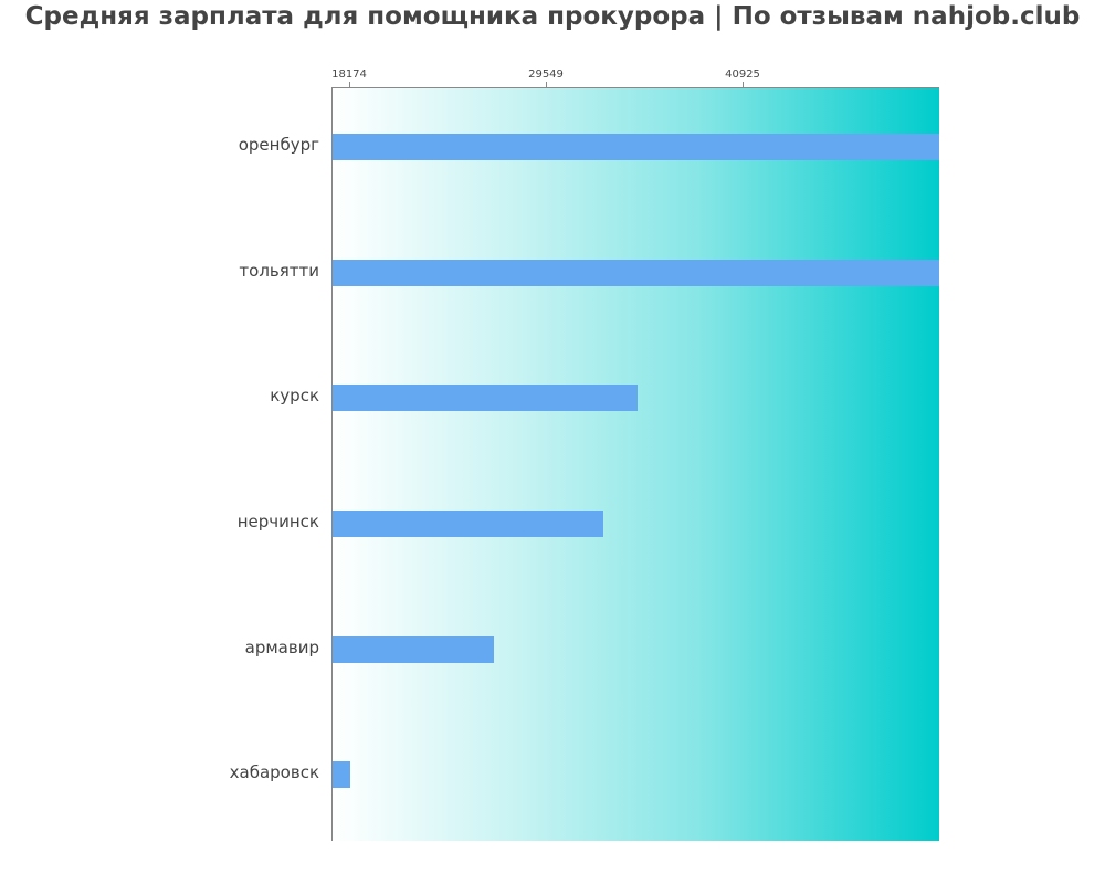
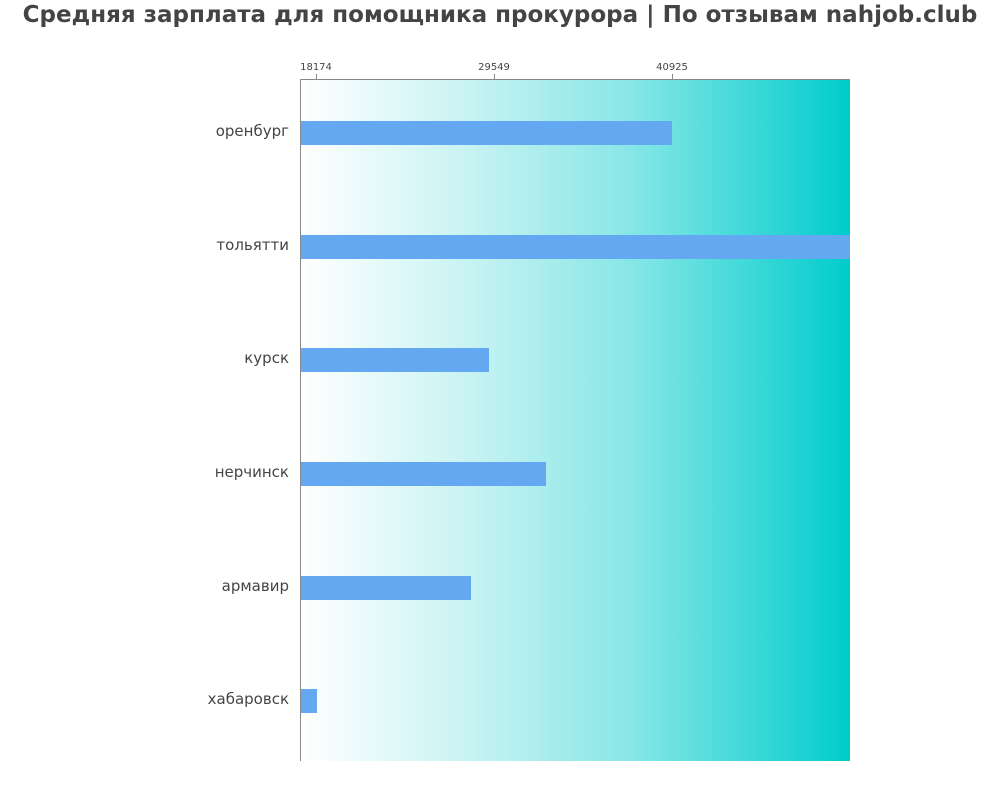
оренбург: 52300 -> 40900
курск: 34900 -> 29200
армавир: 26600 -> 28100
